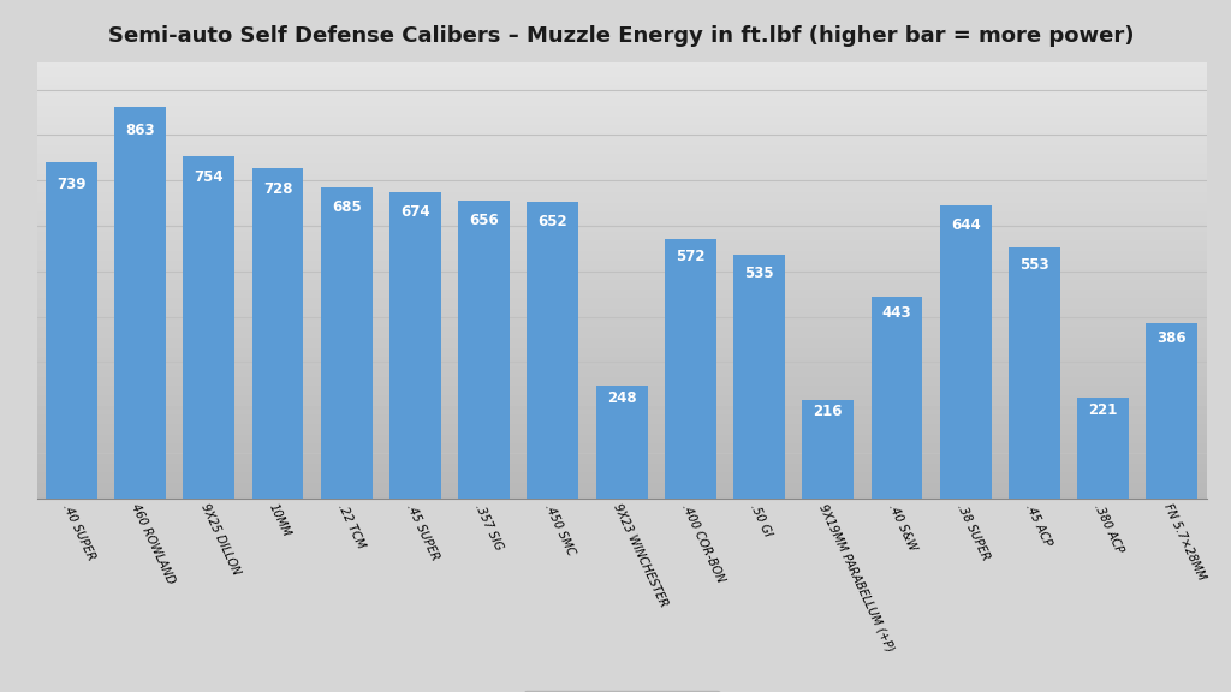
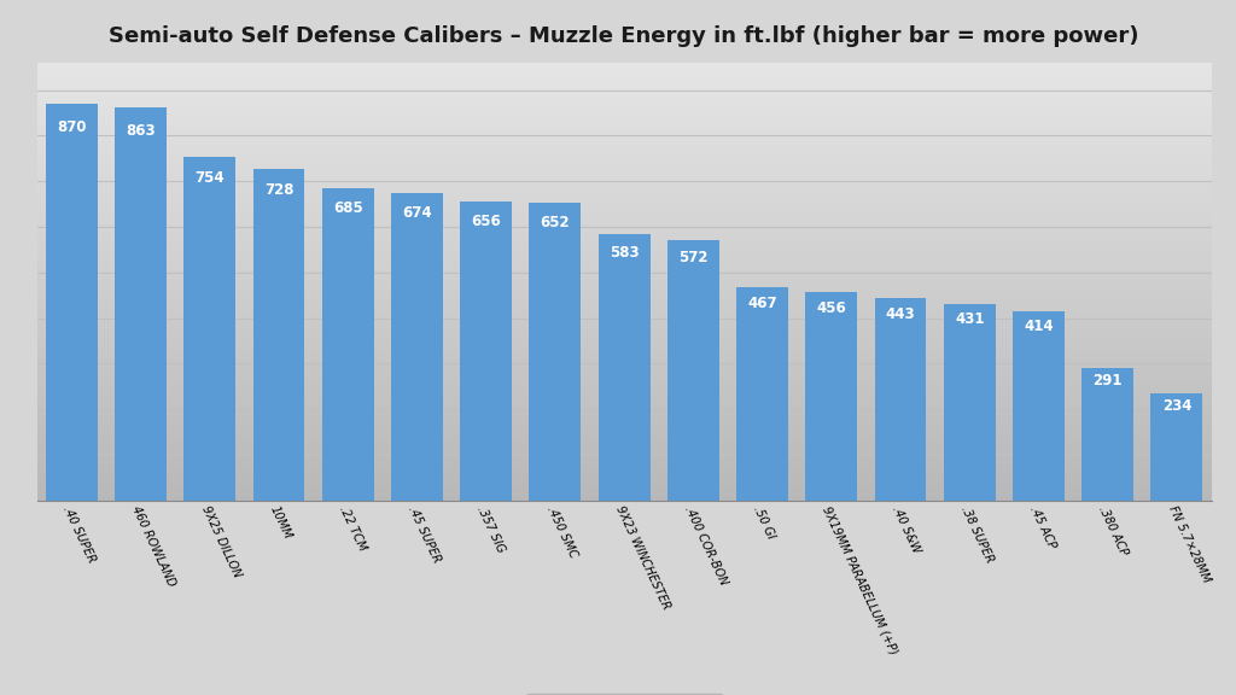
.40 SUPER: 739 -> 870
9X23 WINCHESTER: 248 -> 583
.50 GI: 535 -> 467
9X19MM PARABELLUM (+P): 216 -> 456
.38 SUPER: 644 -> 431
.45 ACP: 553 -> 414
.380 ACP: 221 -> 291
FN 5.7×28MM: 386 -> 234
